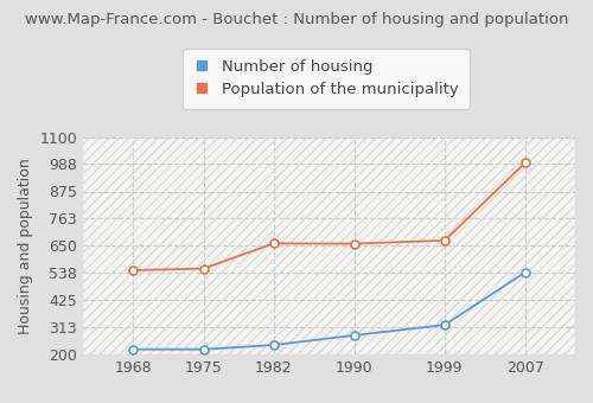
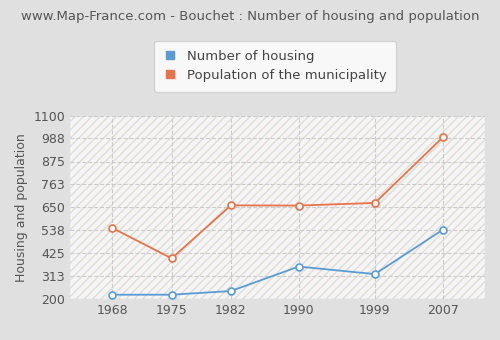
Population of the municipality/1975: 556 -> 400
Number of housing/1990: 280 -> 360
